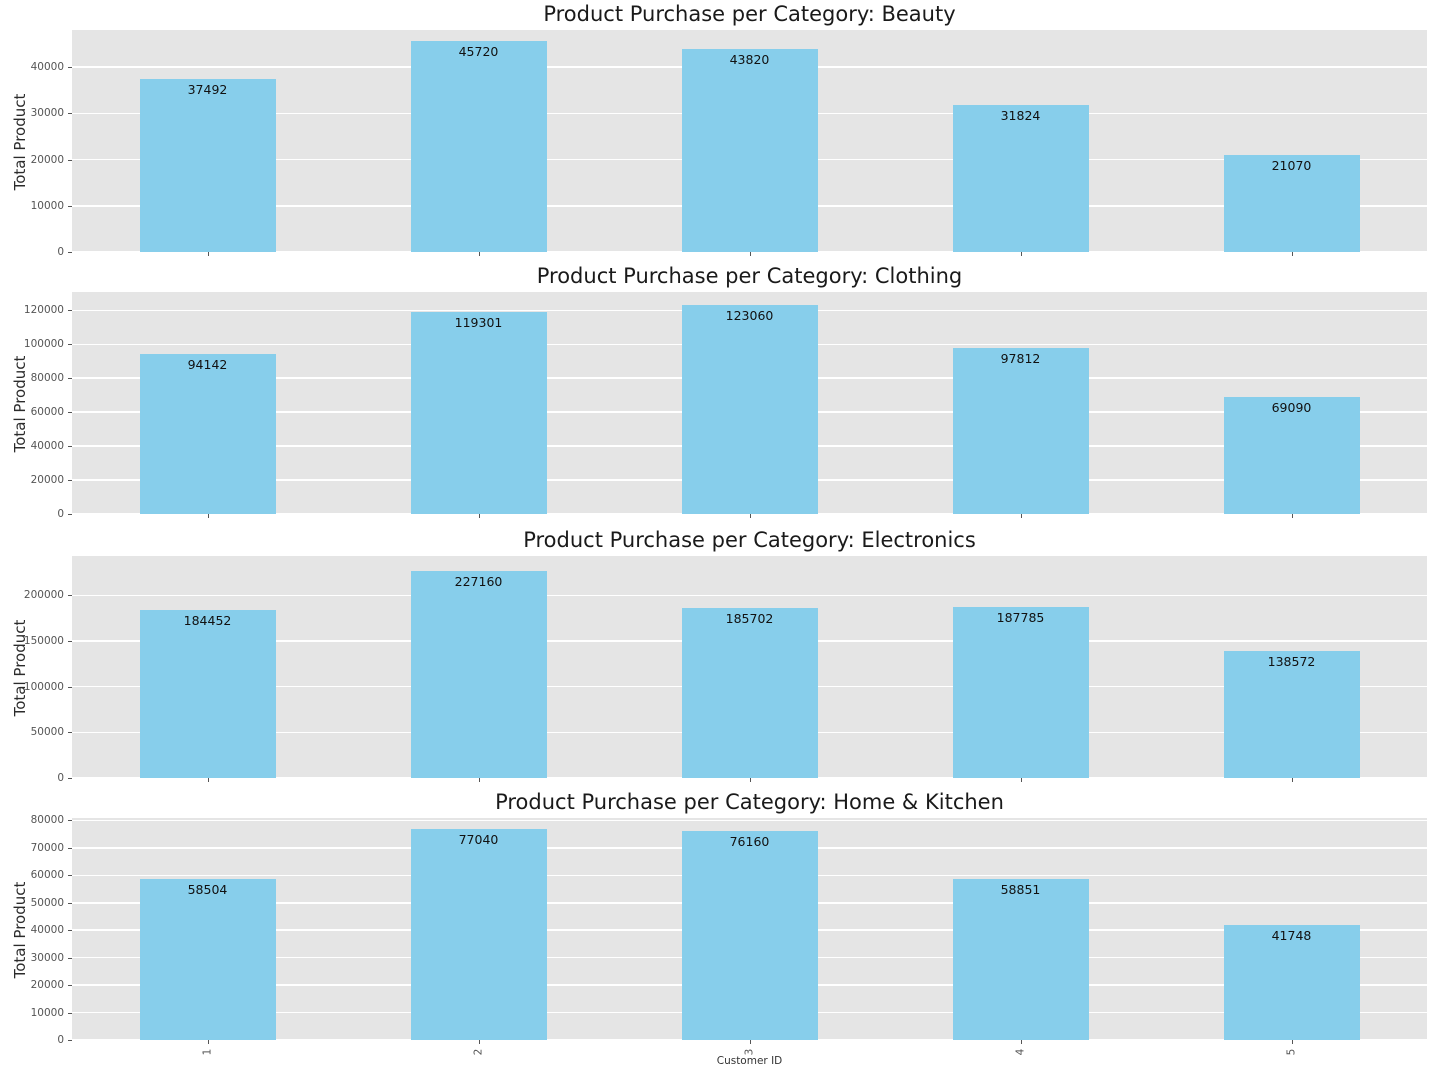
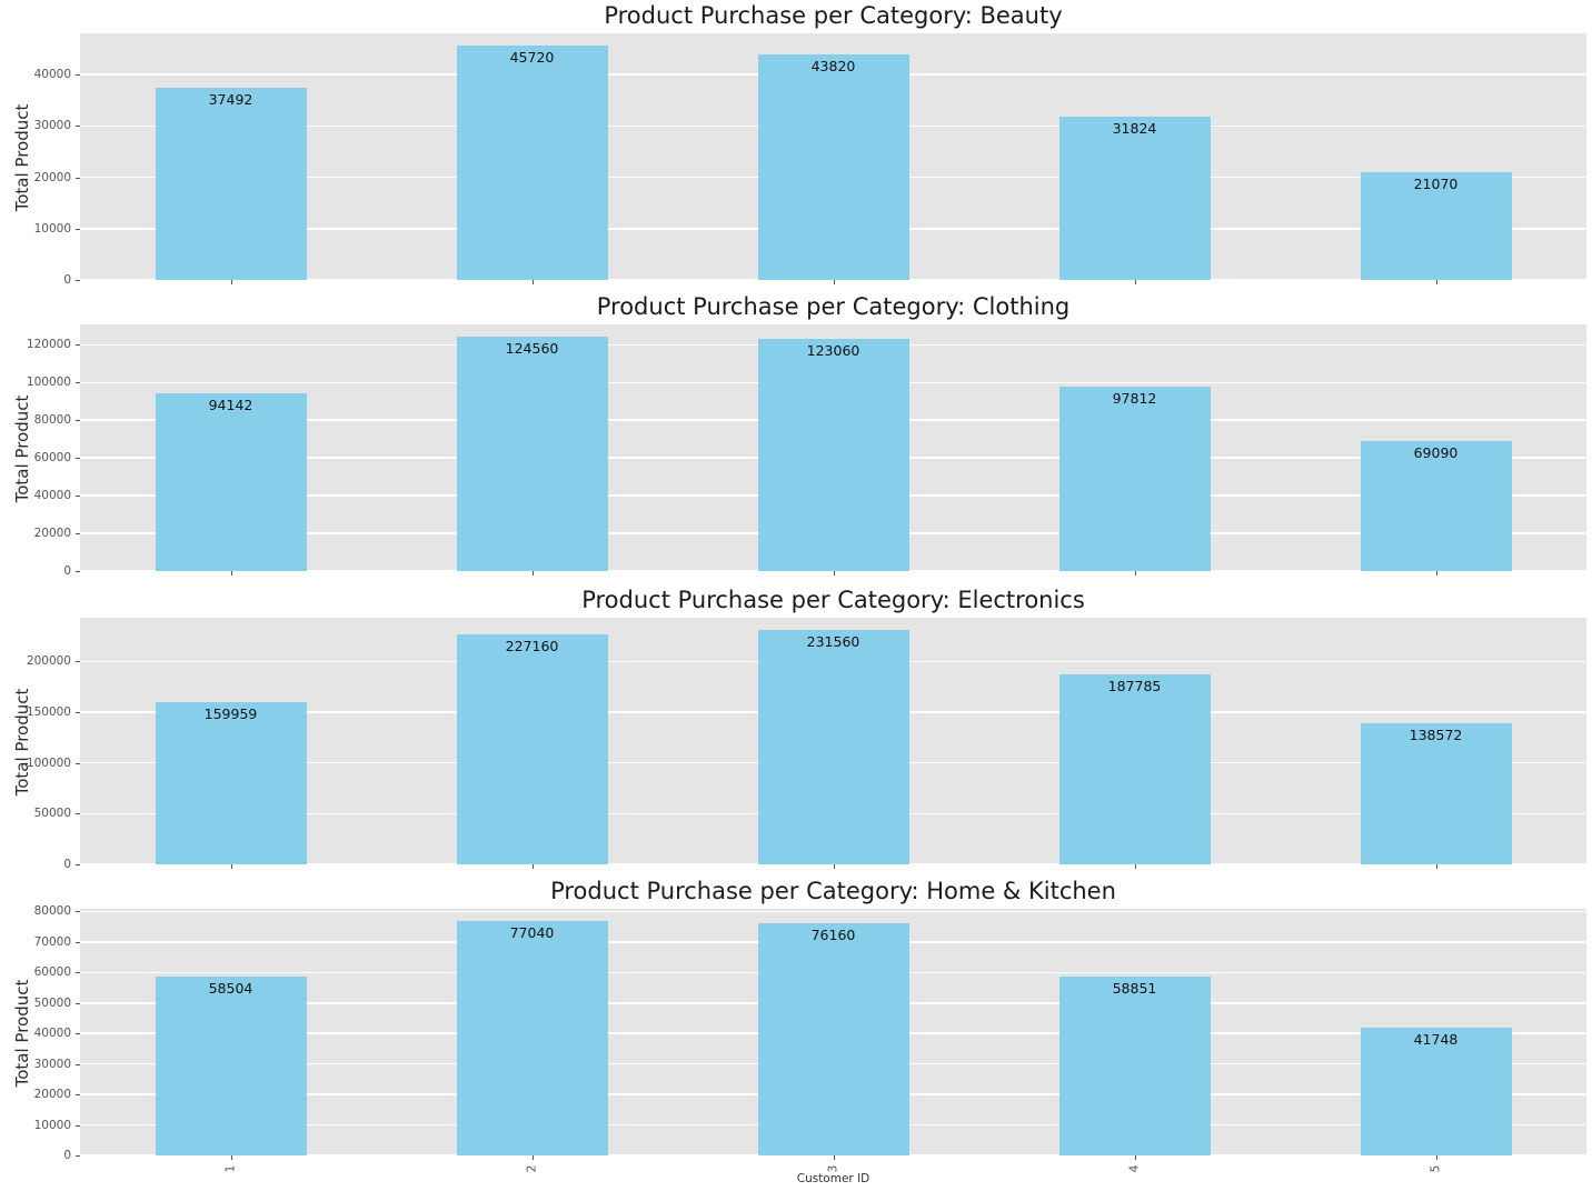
Product Purchase per Category: Clothing/2: 119301 -> 124560
Product Purchase per Category: Electronics/1: 184452 -> 159959
Product Purchase per Category: Electronics/3: 185702 -> 231560
